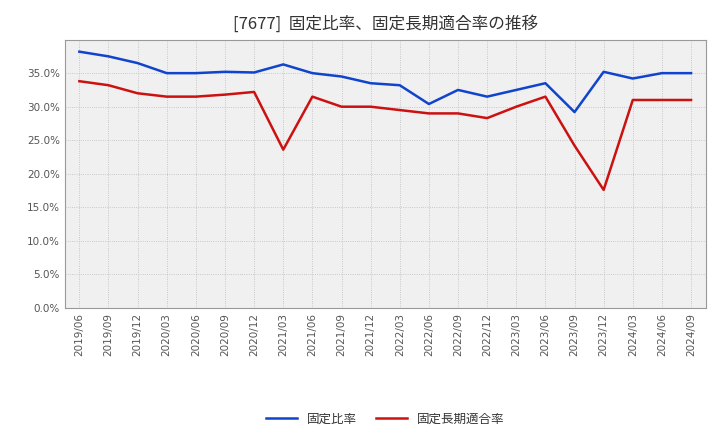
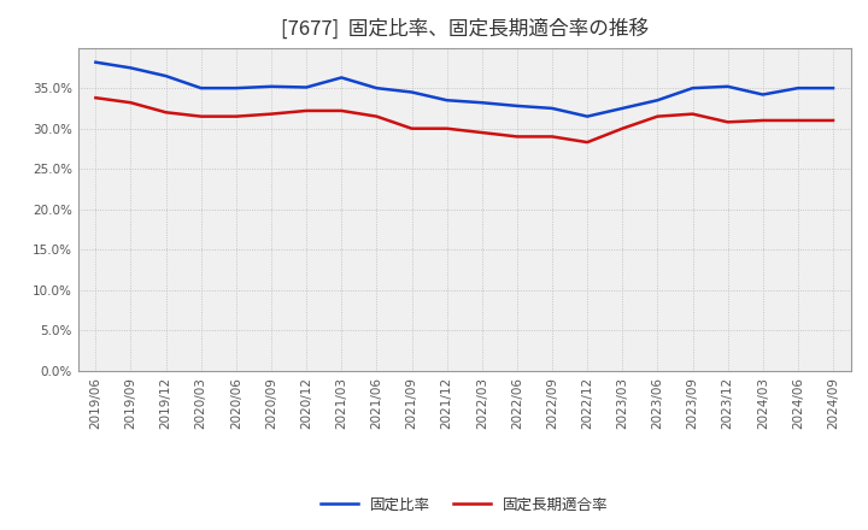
固定長期適合率/2021/03: 23.6% -> 32.2%
固定比率/2022/06: 30.4% -> 32.8%
固定比率/2023/09: 29.2% -> 35.0%
固定長期適合率/2023/09: 24.2% -> 31.8%
固定長期適合率/2023/12: 17.6% -> 30.8%
